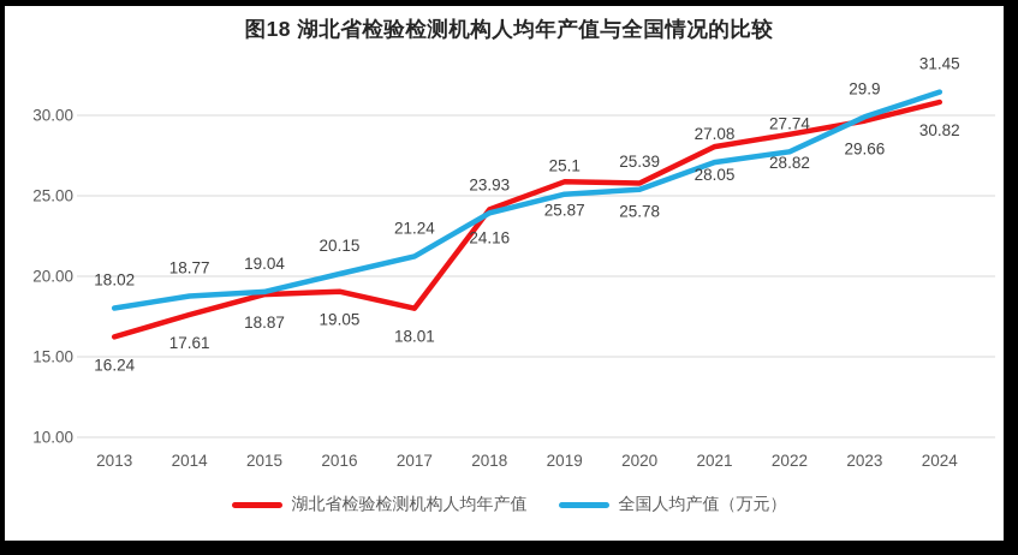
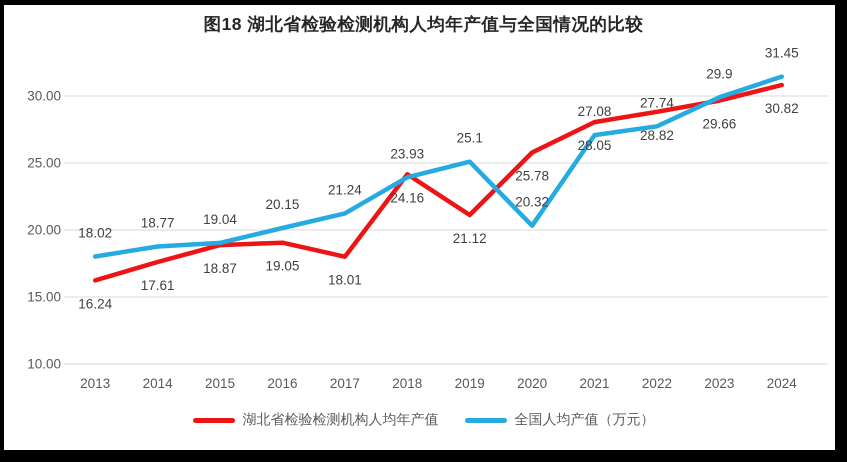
湖北省检验检测机构人均年产值/2019: 25.87 -> 21.12
全国人均产值（万元）/2020: 25.39 -> 20.32
